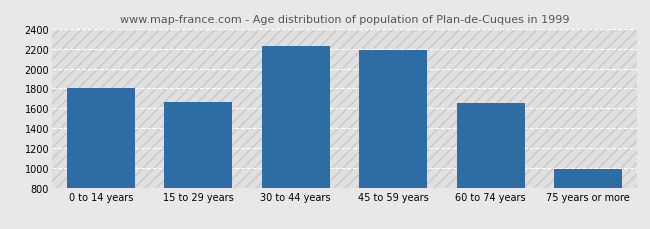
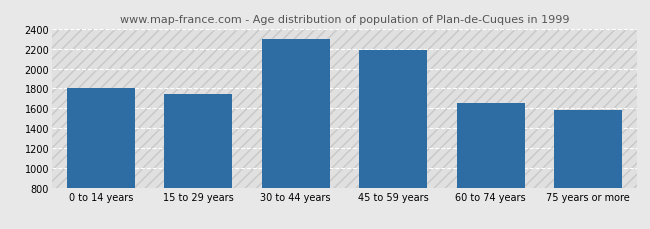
15 to 29 years: 1660 -> 1740
30 to 44 years: 2230 -> 2300
75 years or more: 990 -> 1580
